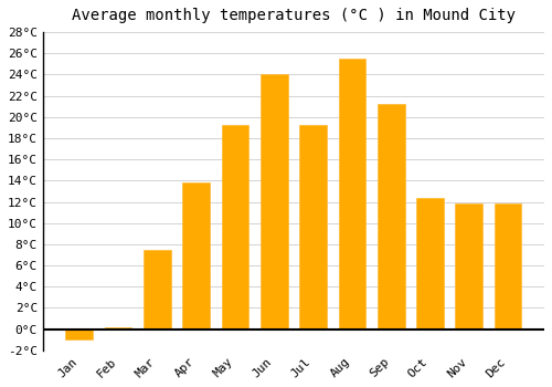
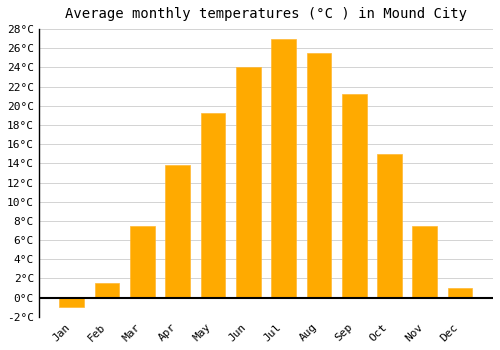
Feb: 0.2°C -> 1.5°C
Jul: 19.2°C -> 27.0°C
Oct: 12.4°C -> 15.0°C
Nov: 11.8°C -> 7.5°C
Dec: 11.8°C -> 1.0°C
